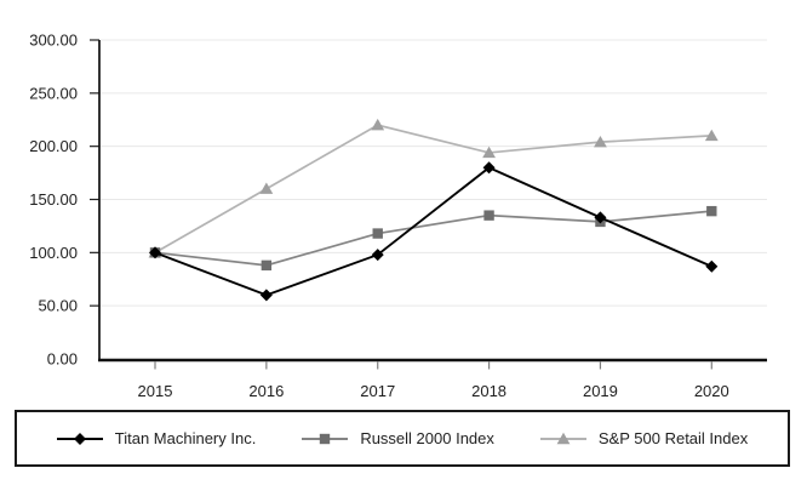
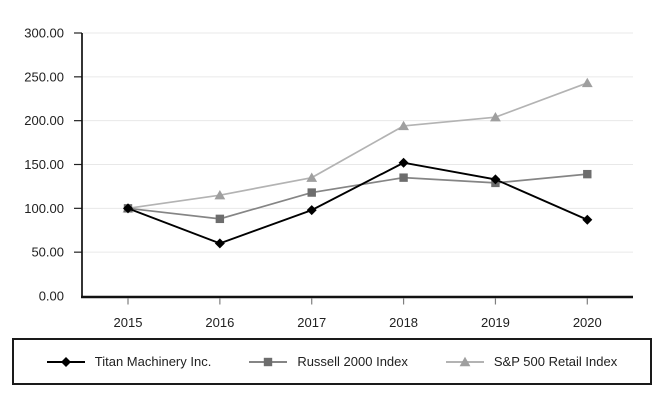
S&P 500 Retail Index/2016: 160 -> 120
S&P 500 Retail Index/2017: 220 -> 140
Titan Machinery Inc./2018: 180 -> 150
S&P 500 Retail Index/2020: 210 -> 240
